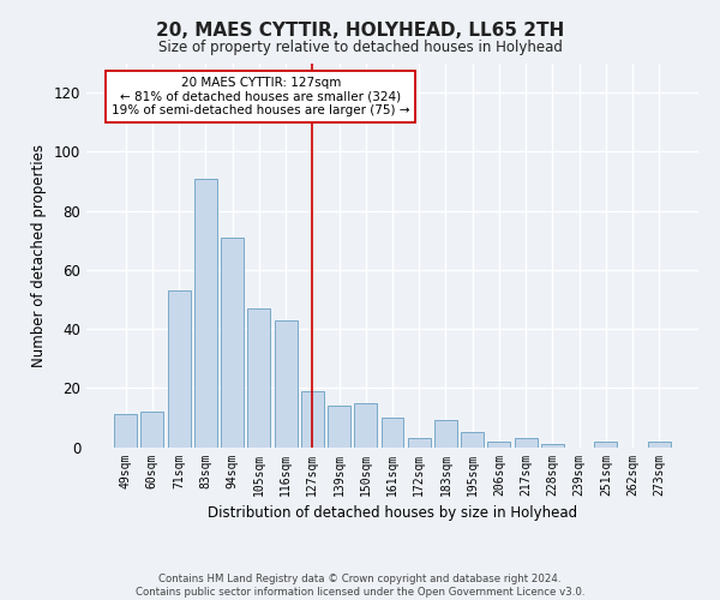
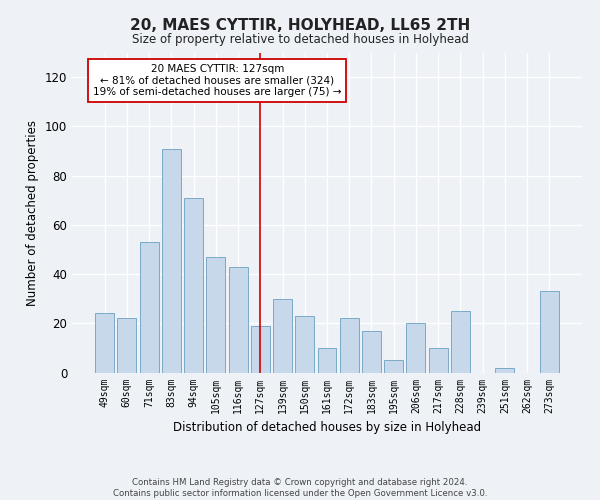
49sqm: 11 -> 24
60sqm: 12 -> 22
139sqm: 14 -> 30
150sqm: 15 -> 23
172sqm: 3 -> 22
183sqm: 9 -> 17
206sqm: 2 -> 20
217sqm: 3 -> 10
228sqm: 1 -> 25
273sqm: 2 -> 33
